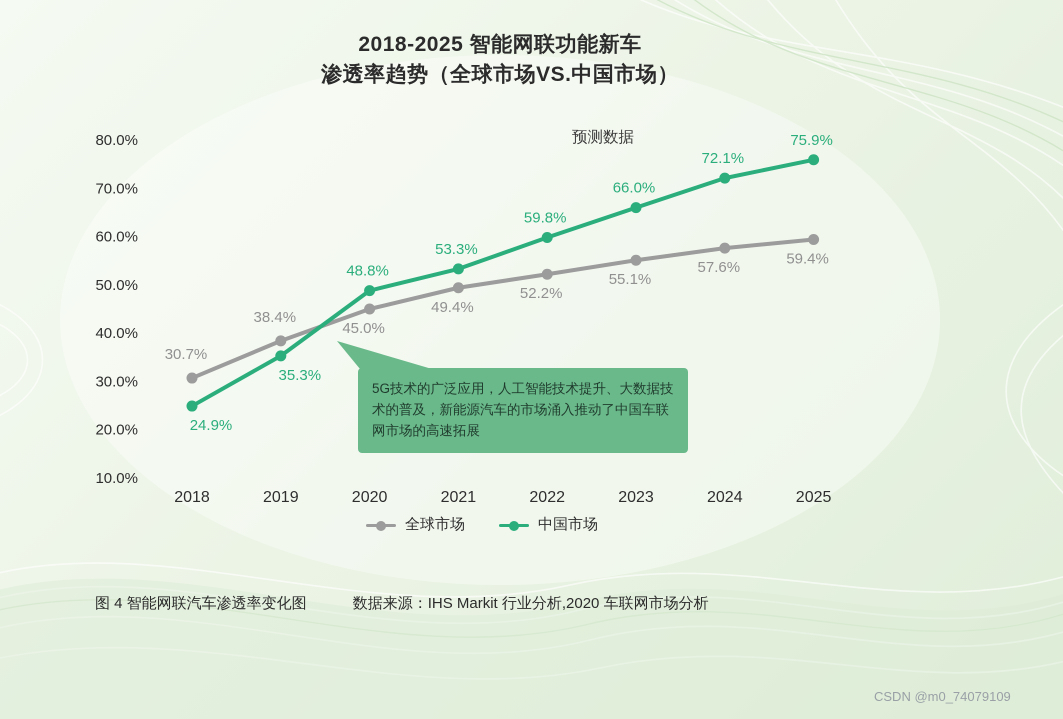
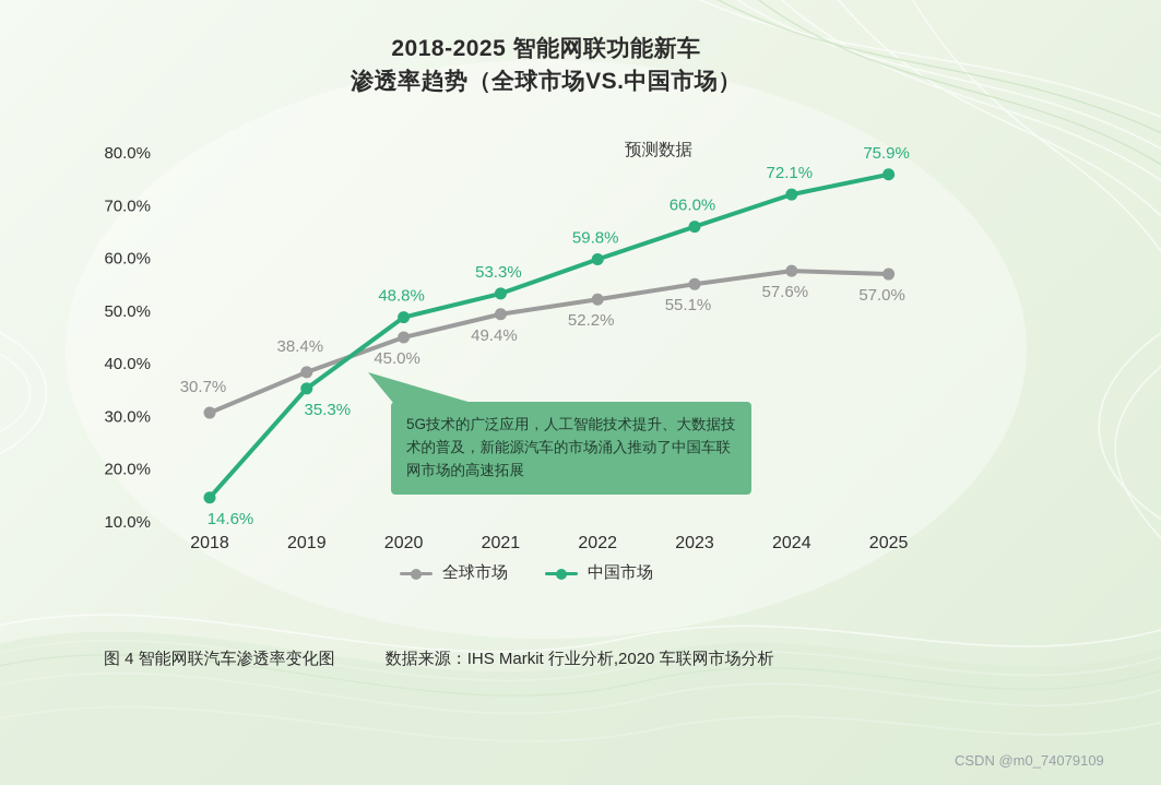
中国市场/2018: 24.9% -> 14.6%
全球市场/2025: 59.4% -> 57.0%
